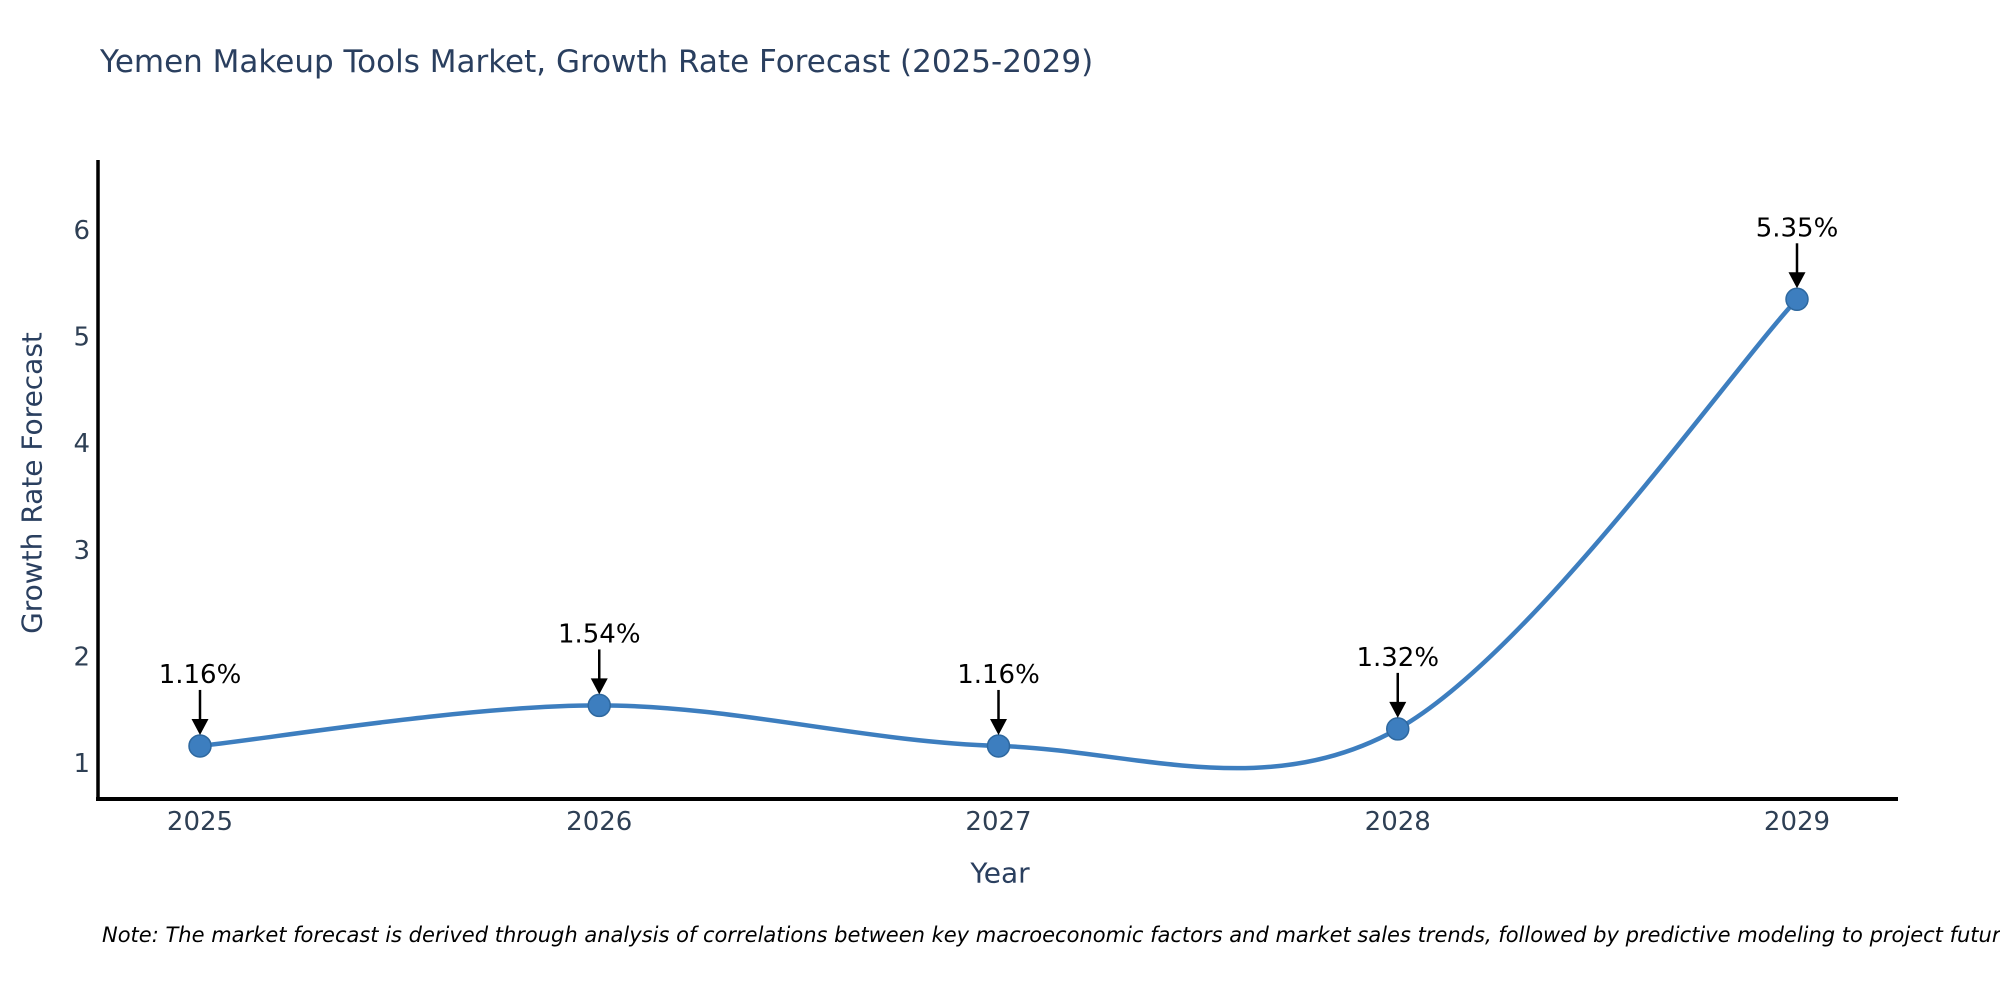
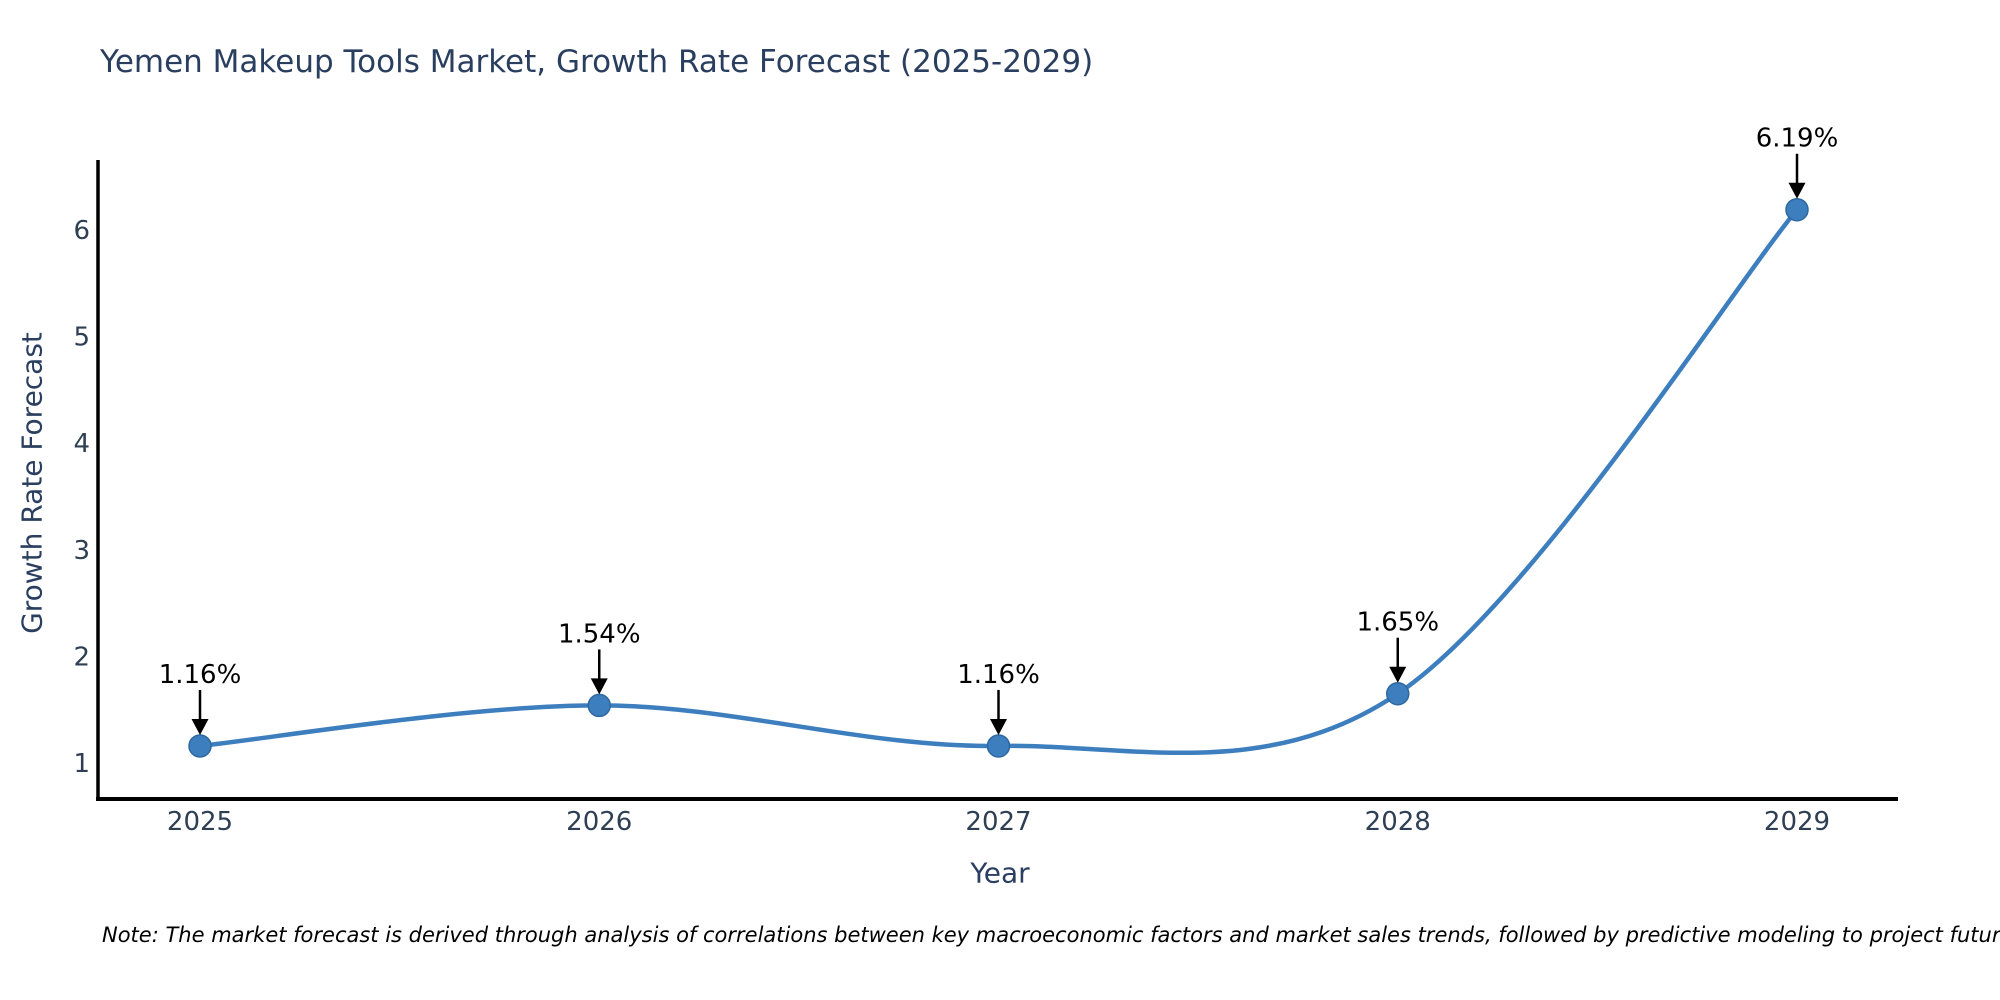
2028: 1.32% -> 1.65%
2029: 5.35% -> 6.19%
